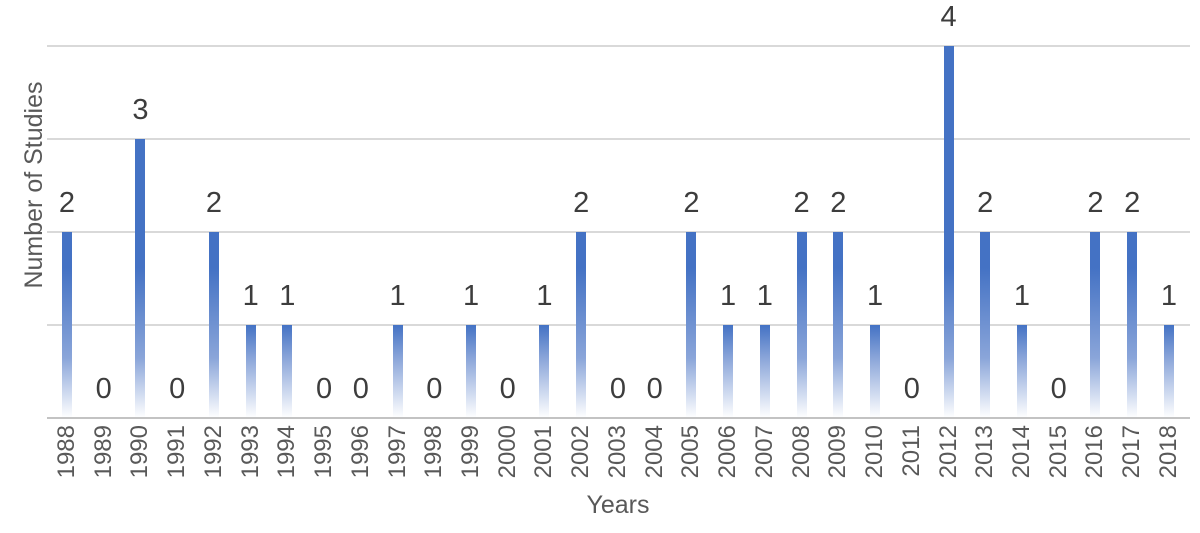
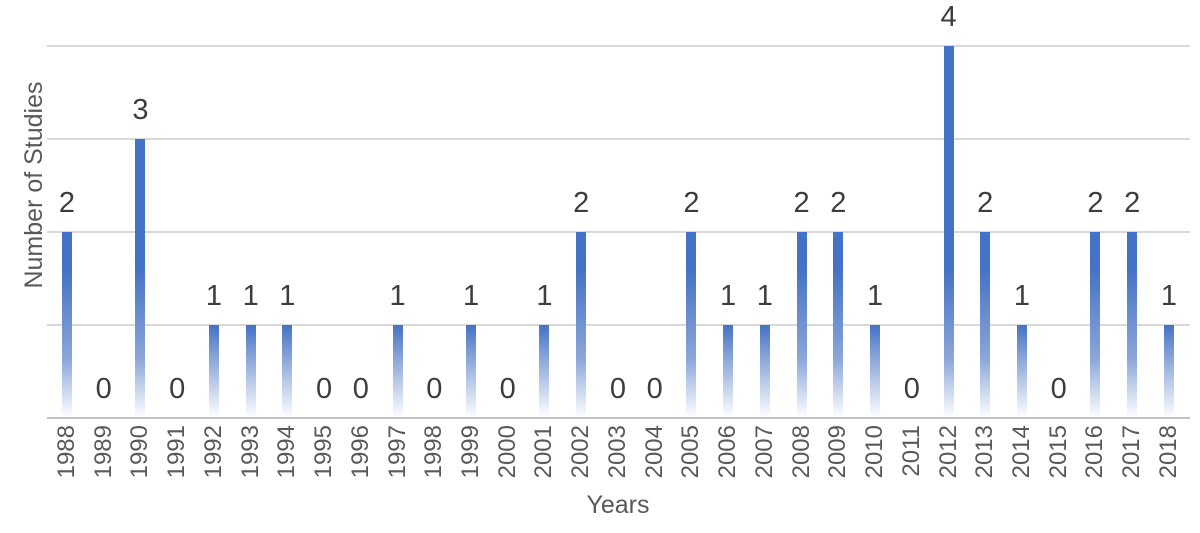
1992: 2 -> 1
